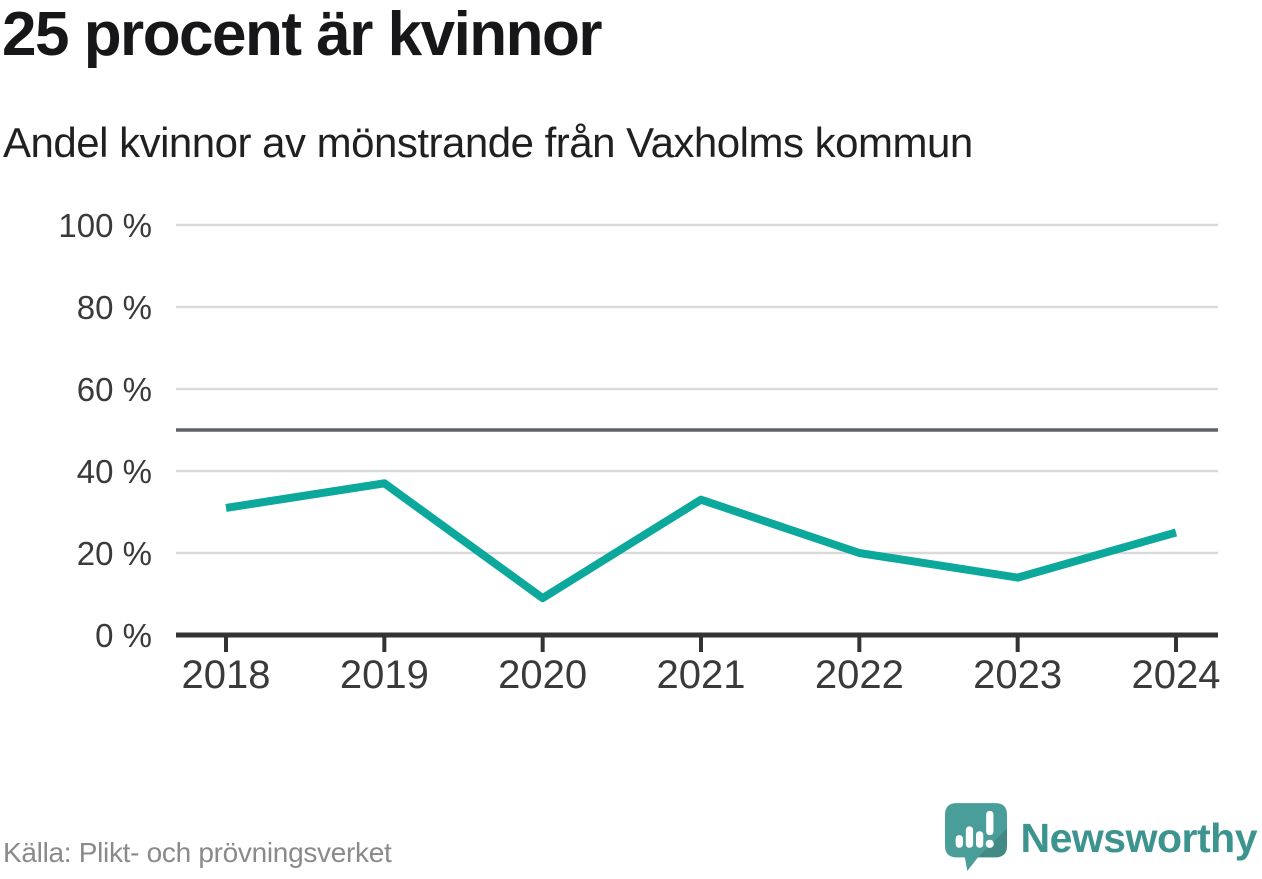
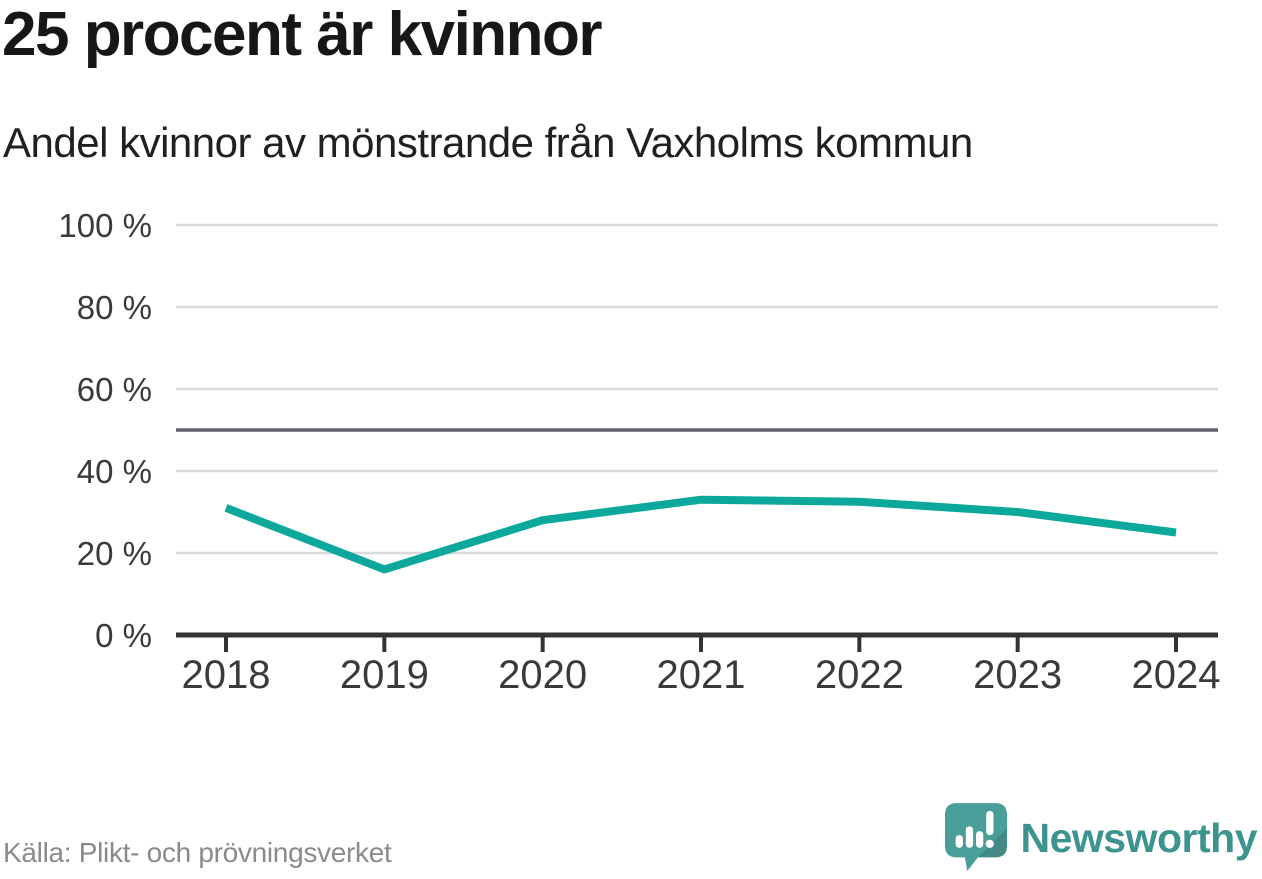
2019: 37% -> 16%
2020: 9% -> 28%
2022: 20% -> 32%
2023: 14% -> 30%
